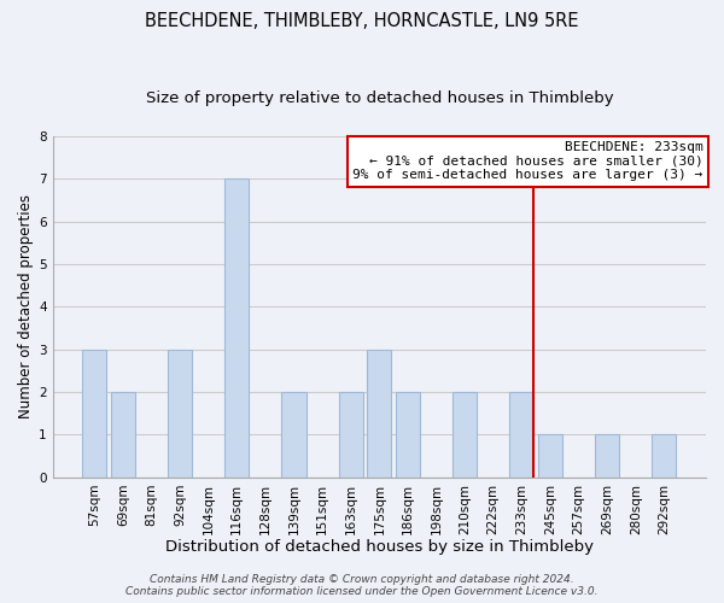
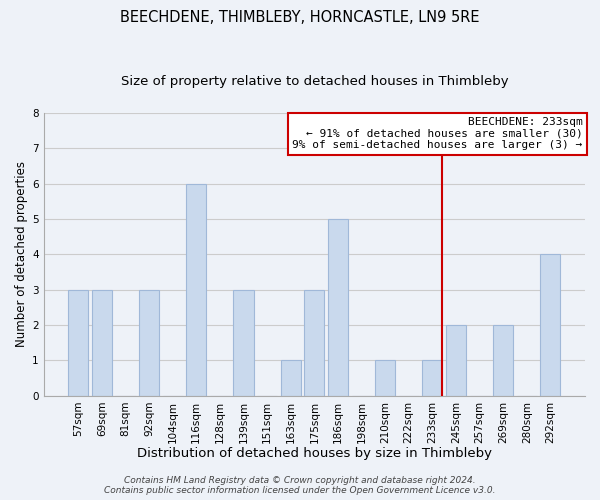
69sqm: 2 -> 3
116sqm: 7 -> 6
139sqm: 2 -> 3
163sqm: 2 -> 1
186sqm: 2 -> 5
210sqm: 2 -> 1
233sqm: 2 -> 1
245sqm: 1 -> 2
269sqm: 1 -> 2
292sqm: 1 -> 4
